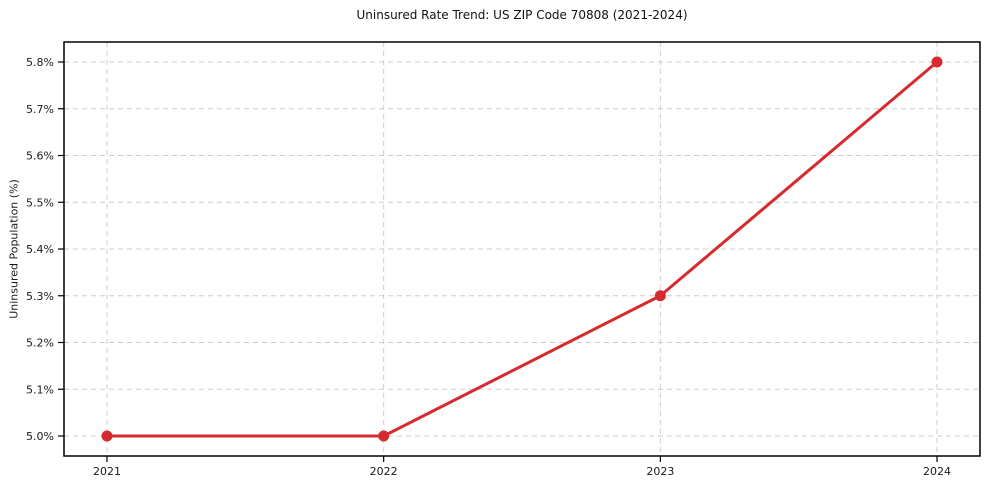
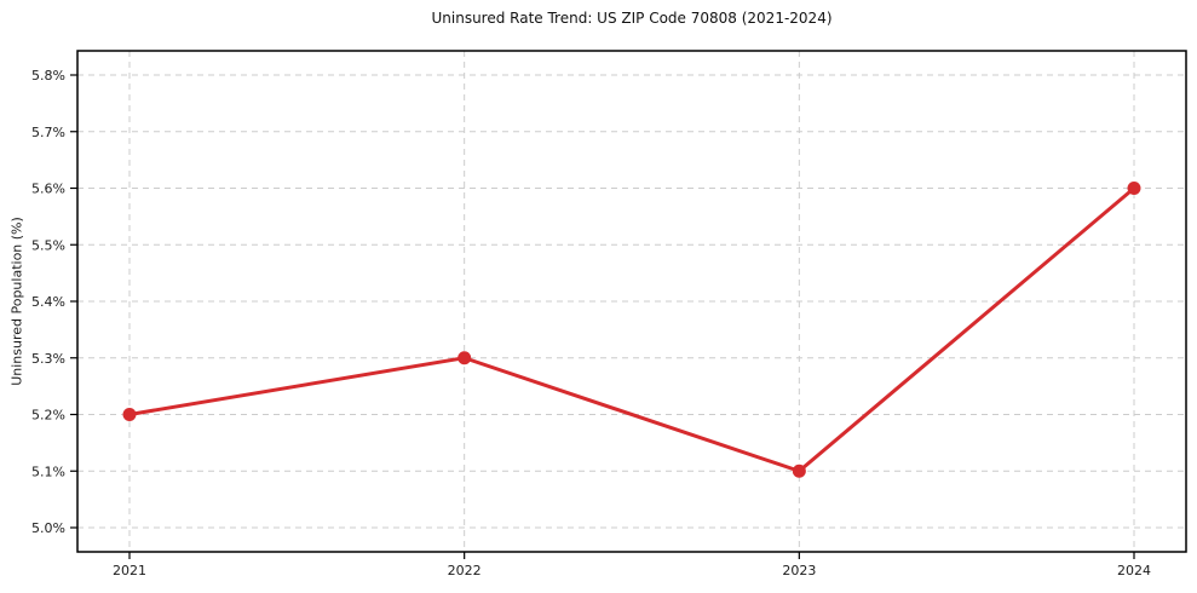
2021: 5.0% -> 5.2%
2022: 5.0% -> 5.3%
2023: 5.3% -> 5.1%
2024: 5.8% -> 5.6%
